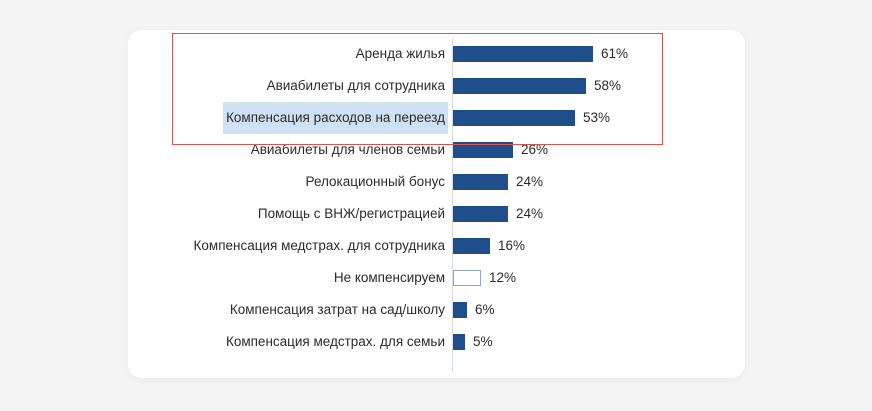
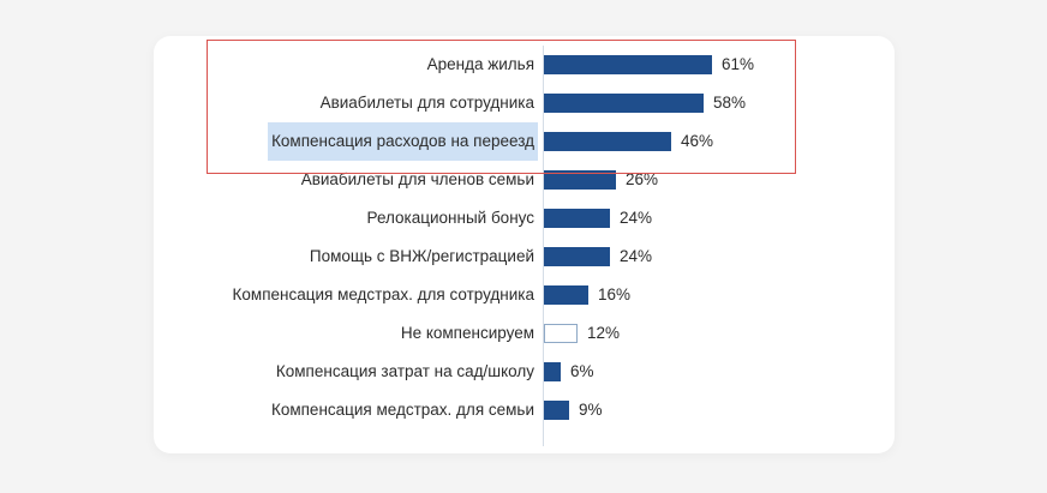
Компенсация расходов на переезд: 53% -> 46%
Компенсация медстрах. для семьи: 5% -> 9%
